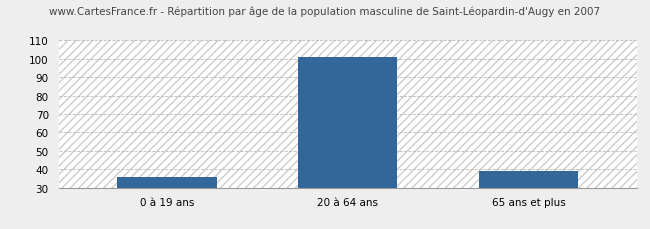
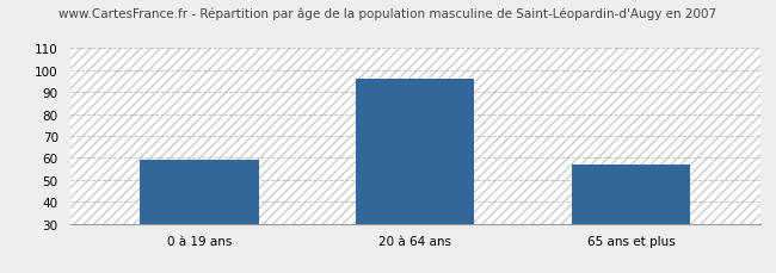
0 à 19 ans: 36 -> 59
20 à 64 ans: 101 -> 96
65 ans et plus: 39 -> 57
